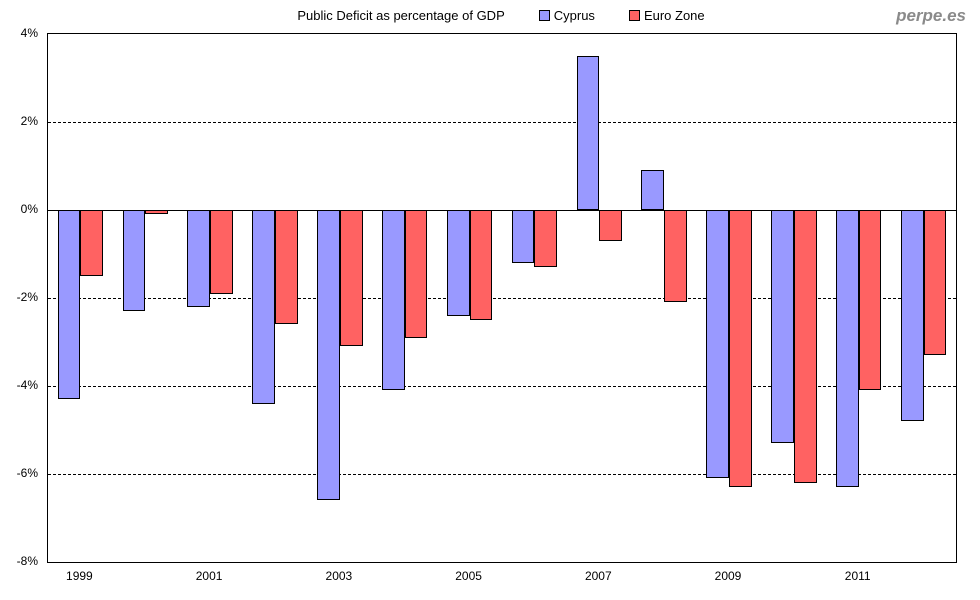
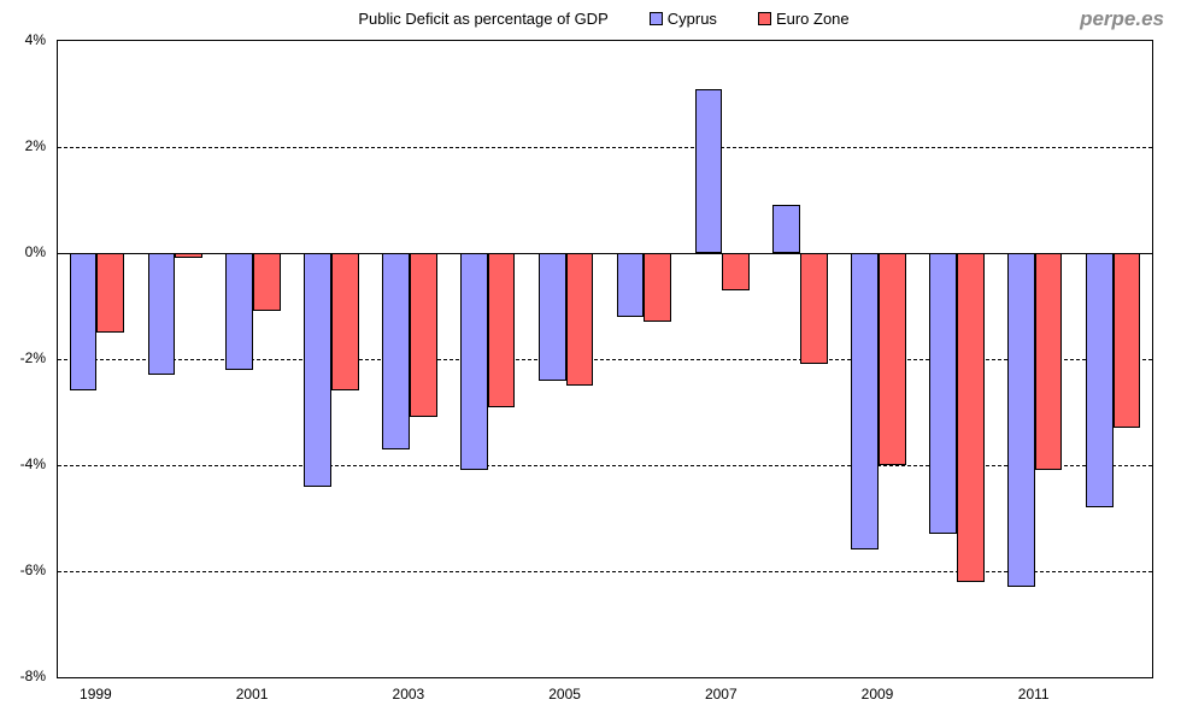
Cyprus/1999: -4.3% -> -2.6%
Euro Zone/2001: -1.9% -> -1.1%
Cyprus/2003: -6.6% -> -3.7%
Cyprus/2007: 3.5% -> 3.1%
Cyprus/2009: -6.1% -> -5.6%
Euro Zone/2009: -6.3% -> -4.0%
